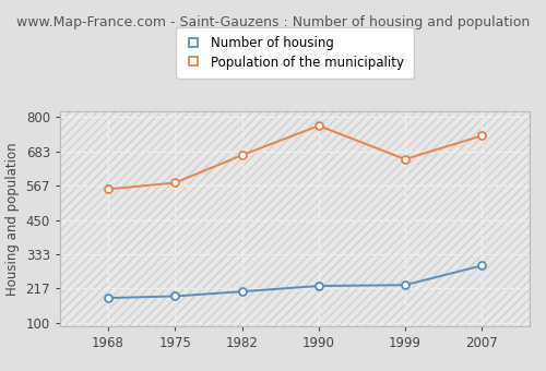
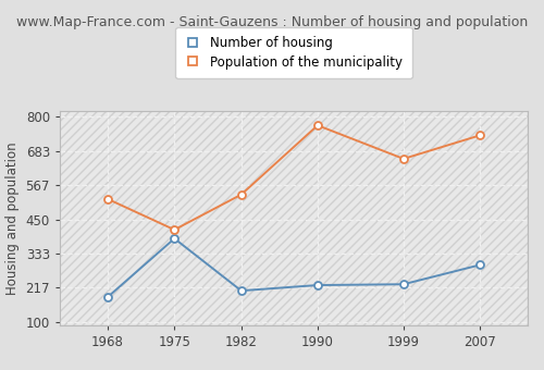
Population of the municipality/1968: 555 -> 520
Number of housing/1975: 191 -> 385
Population of the municipality/1975: 577 -> 415
Population of the municipality/1982: 671 -> 535
